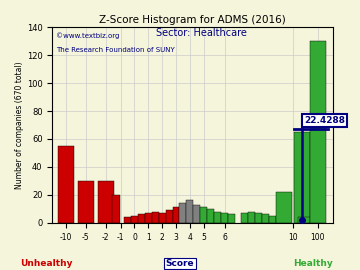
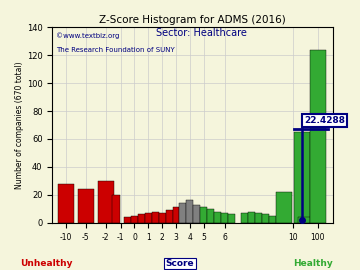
-10: 55 -> 28
-5: 30 -> 24
100: 130 -> 124
